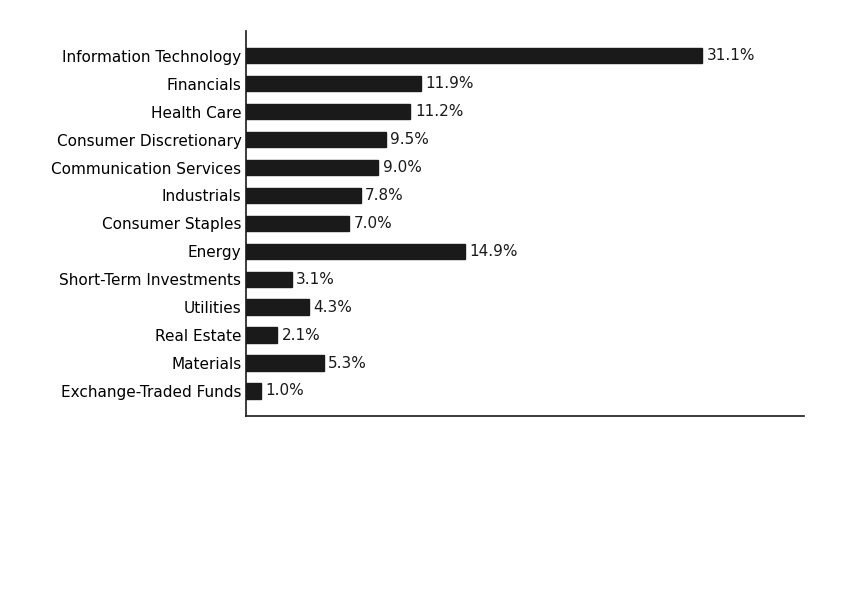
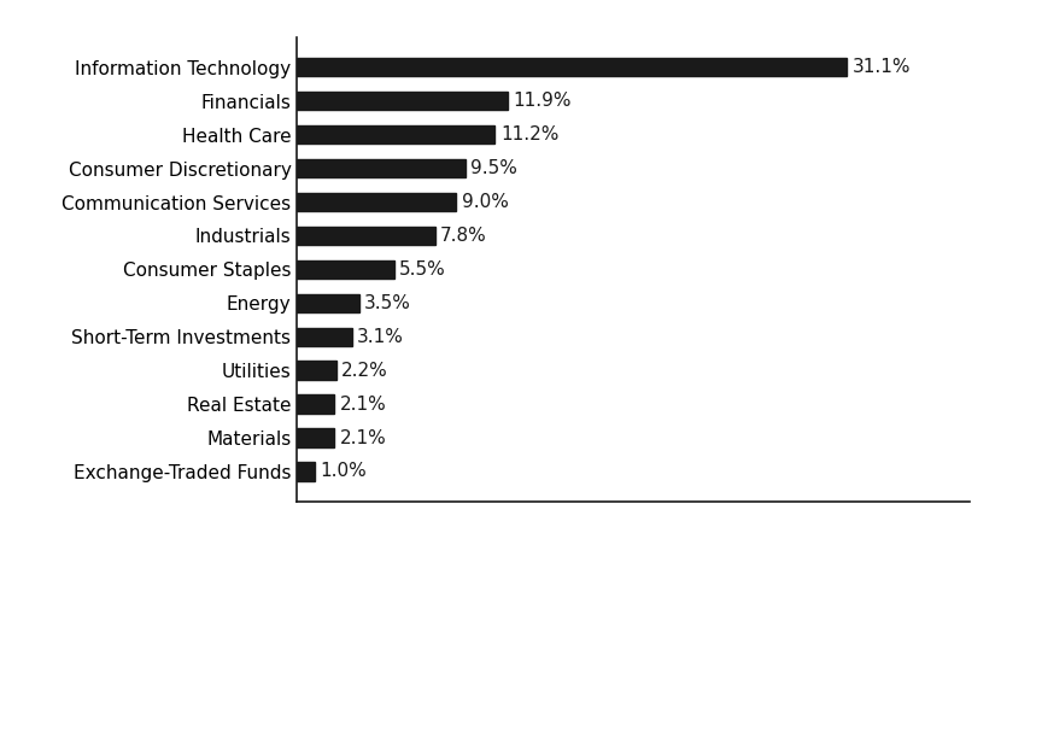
Consumer Staples: 7.0% -> 5.5%
Energy: 14.9% -> 3.5%
Utilities: 4.3% -> 2.2%
Materials: 5.3% -> 2.1%
